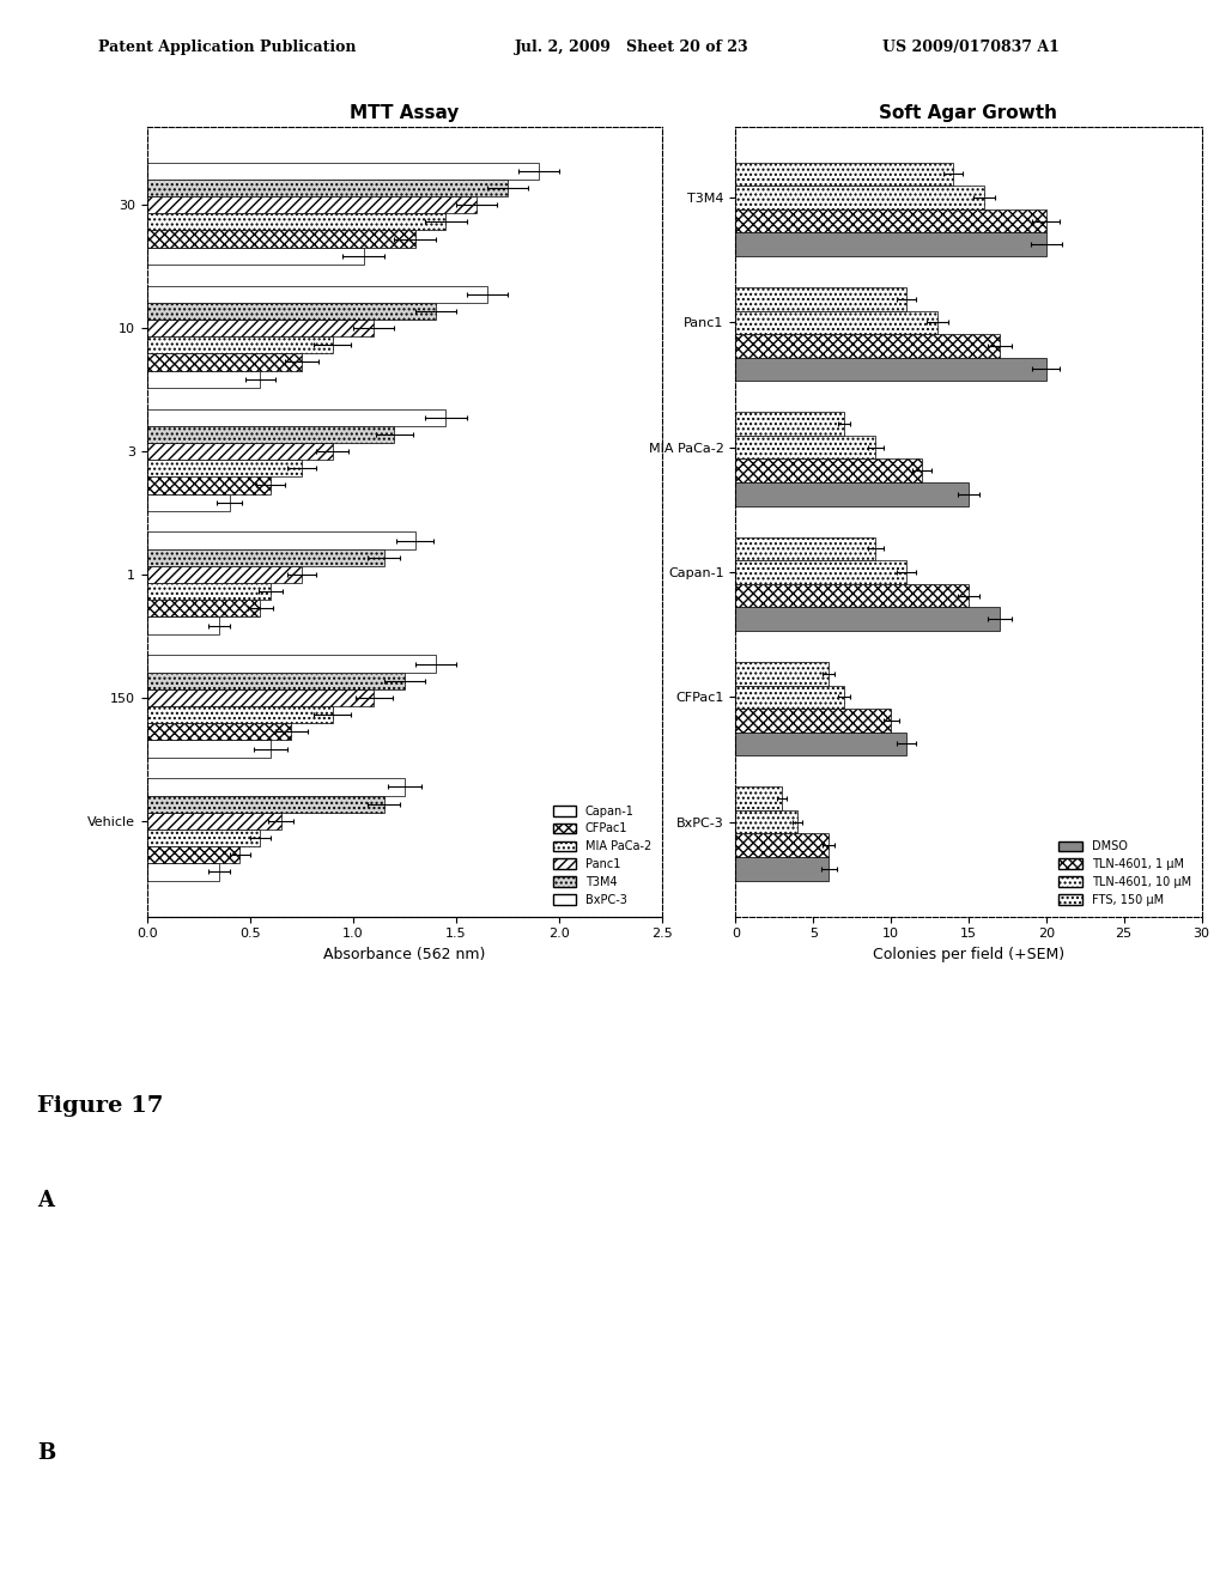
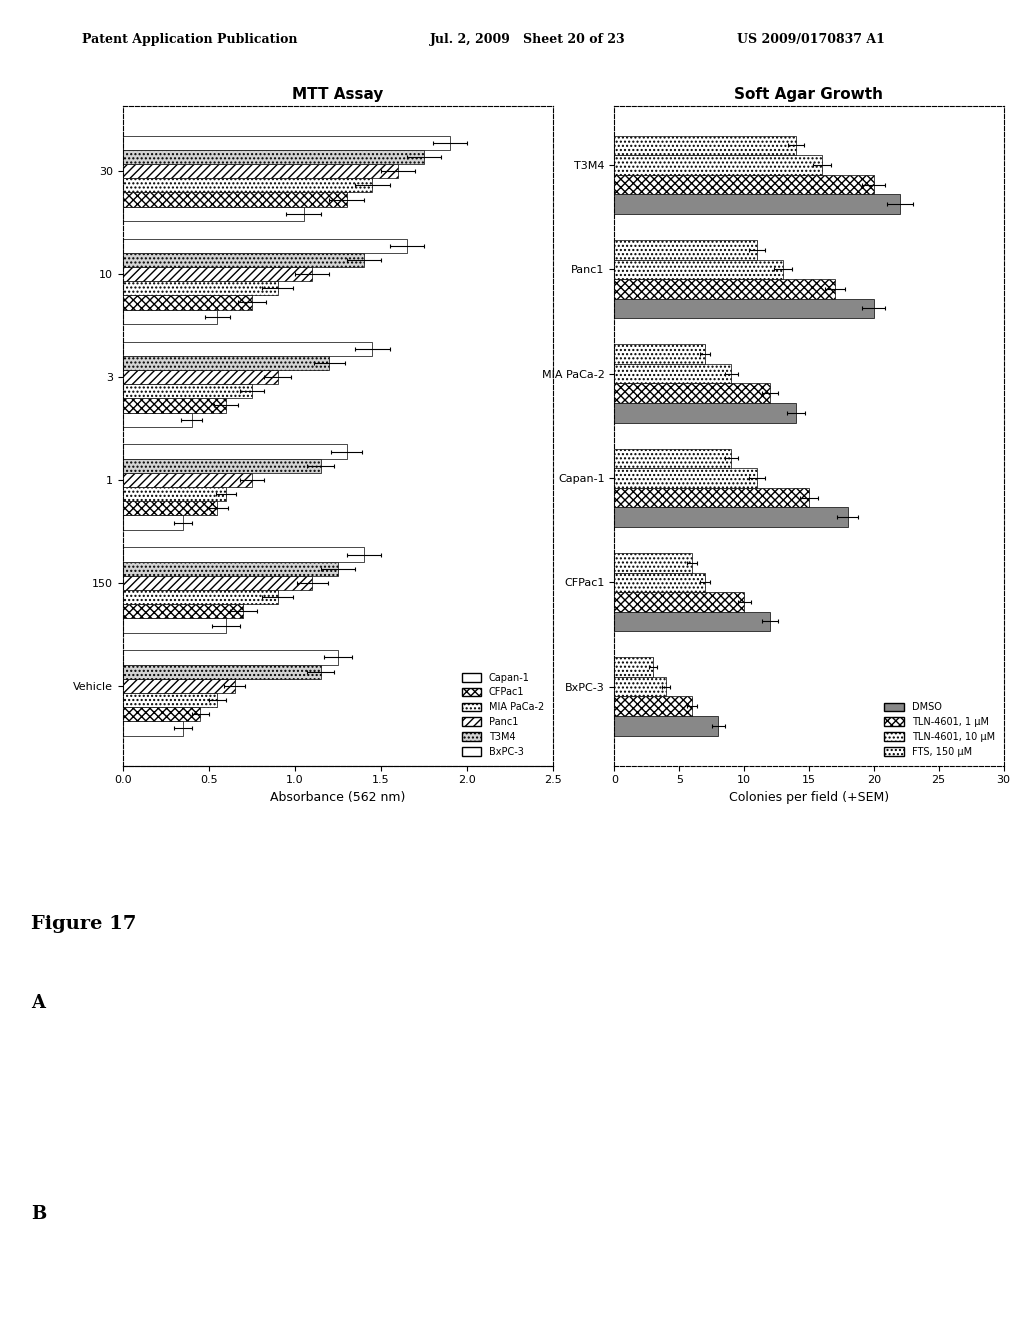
Soft Agar Growth/DMSO/T3M4: 20 -> 22
Soft Agar Growth/DMSO/MIA PaCa-2: 15 -> 14
Soft Agar Growth/DMSO/Capan-1: 17 -> 18
Soft Agar Growth/DMSO/CFPac1: 11 -> 12
Soft Agar Growth/DMSO/BxPC-3: 6 -> 8
